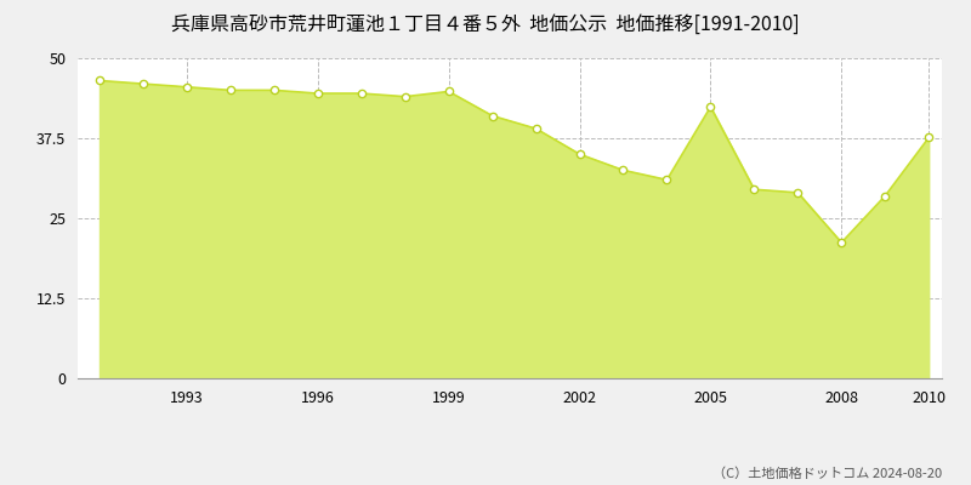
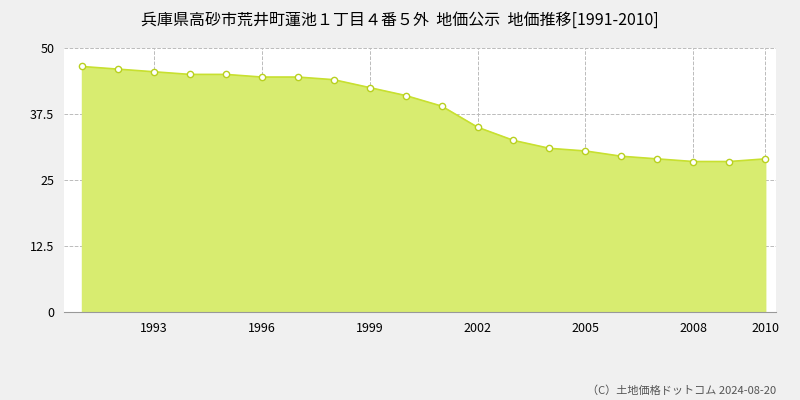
1999: 44.8 -> 42.5
2005: 42.4 -> 30.5
2008: 21.2 -> 28.5
2010: 37.6 -> 29.0
